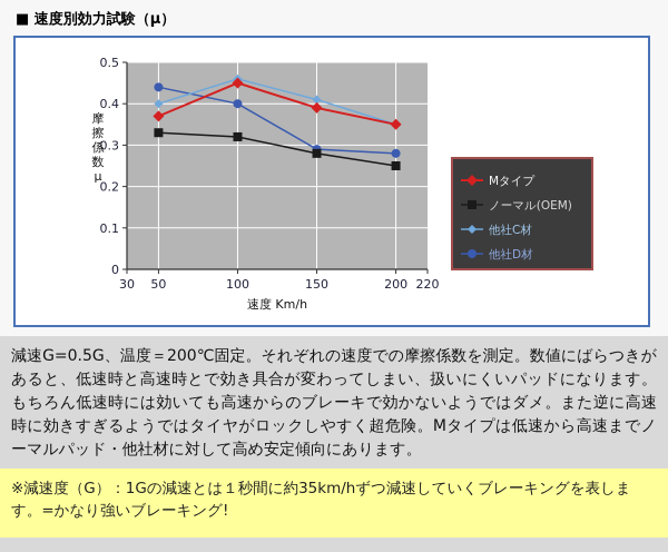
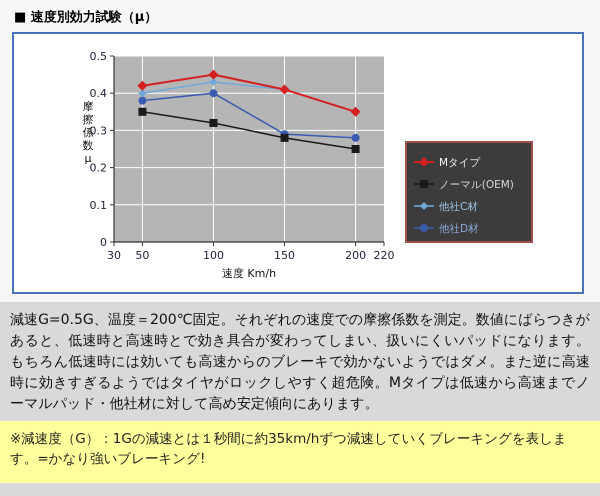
Mタイプ/50: 0.37 -> 0.42
ノーマル(OEM)/50: 0.33 -> 0.35
他社D材/50: 0.44 -> 0.38
他社C材/100: 0.46 -> 0.43
Mタイプ/150: 0.39 -> 0.41
